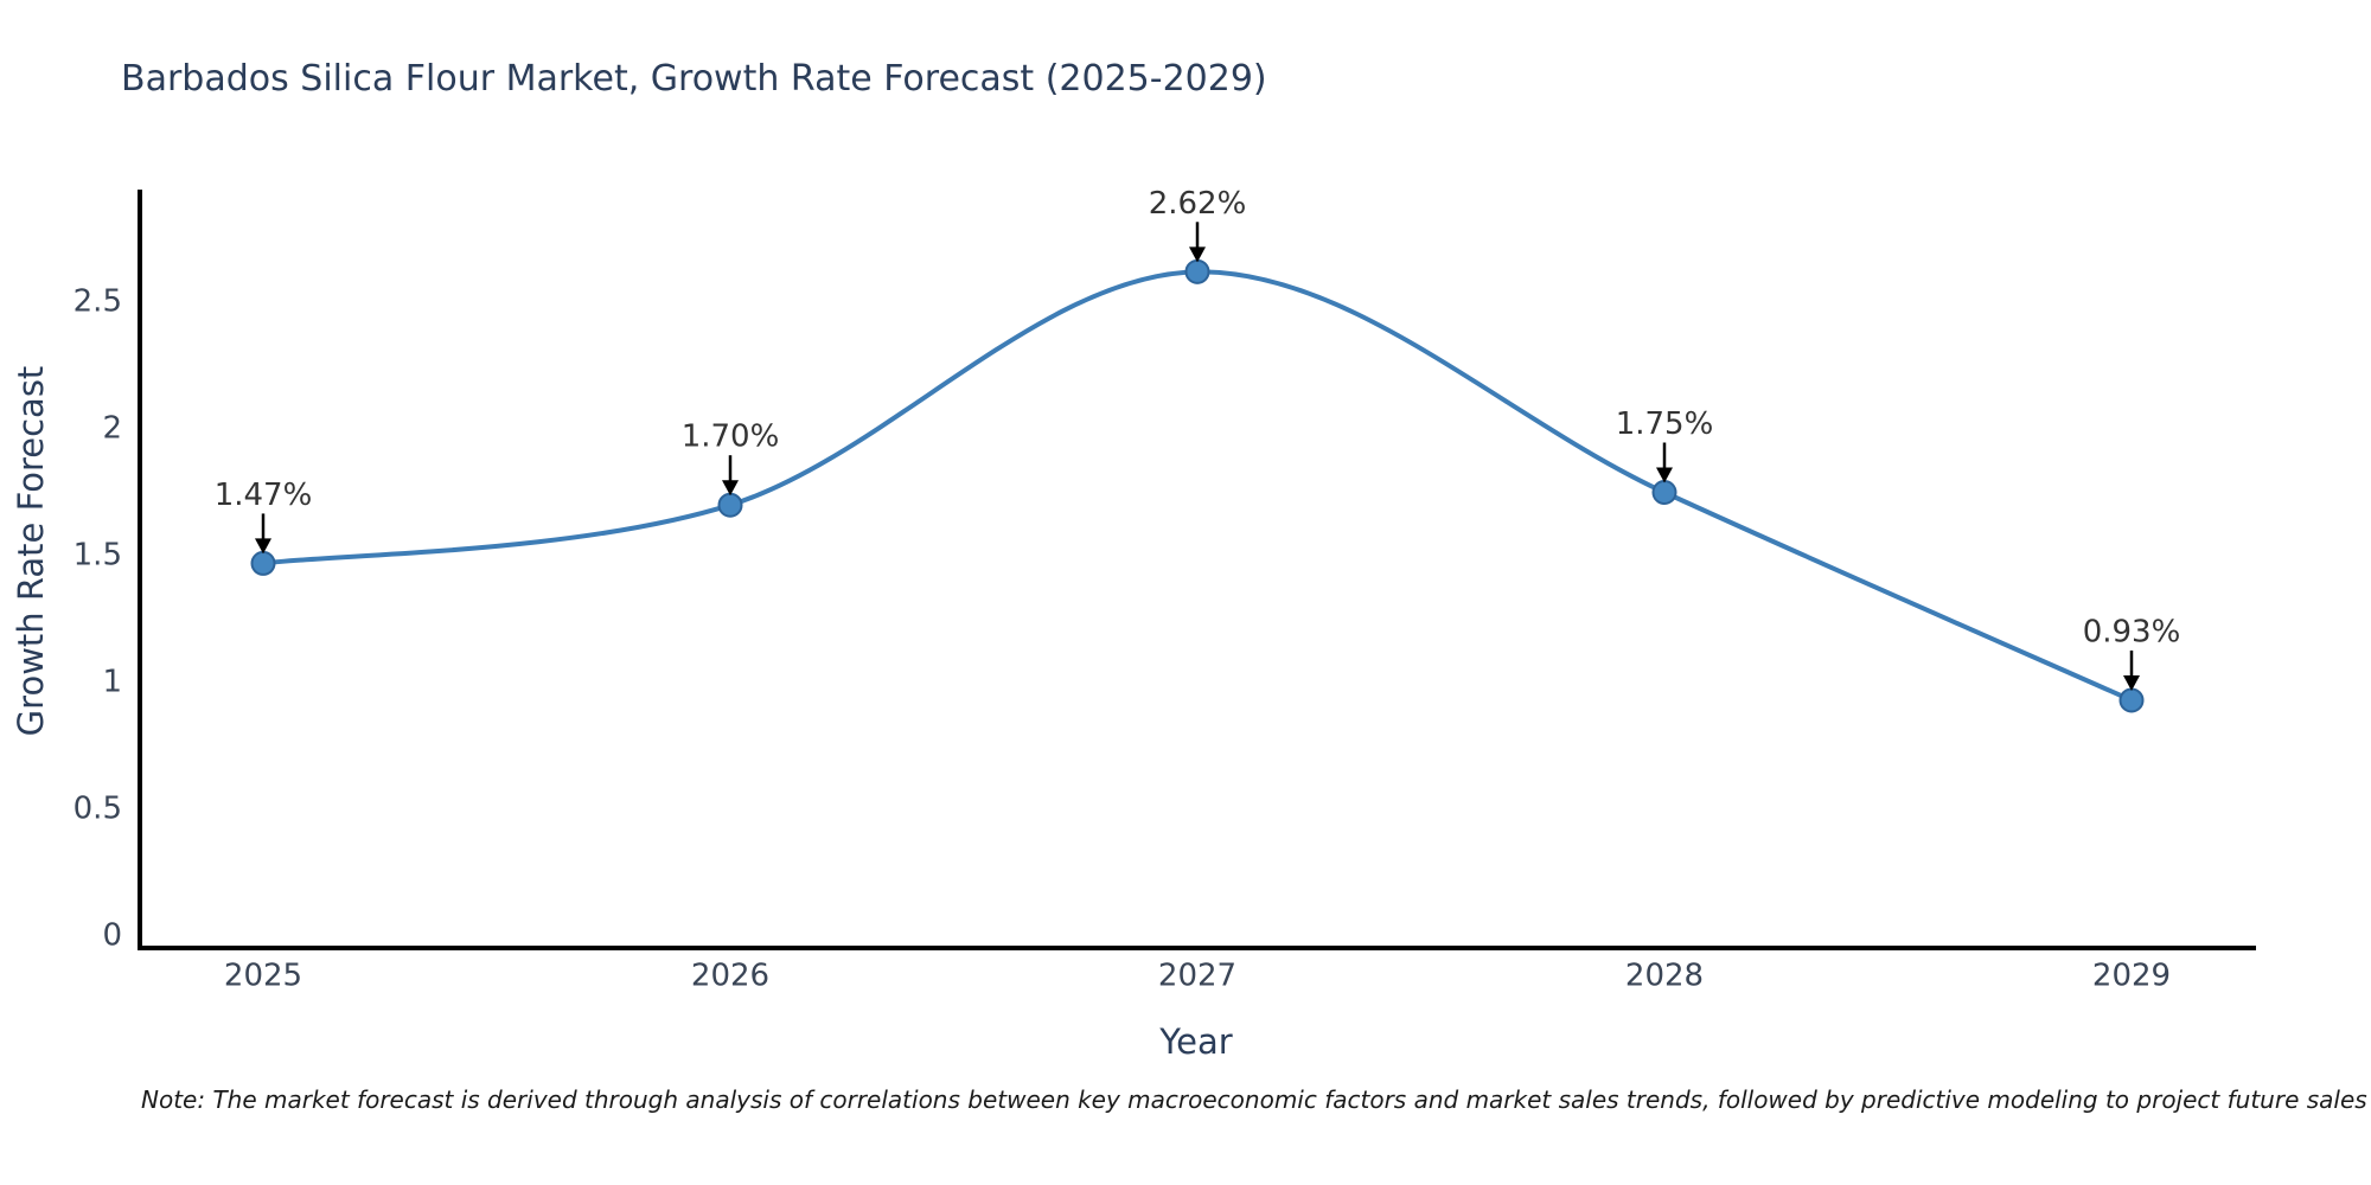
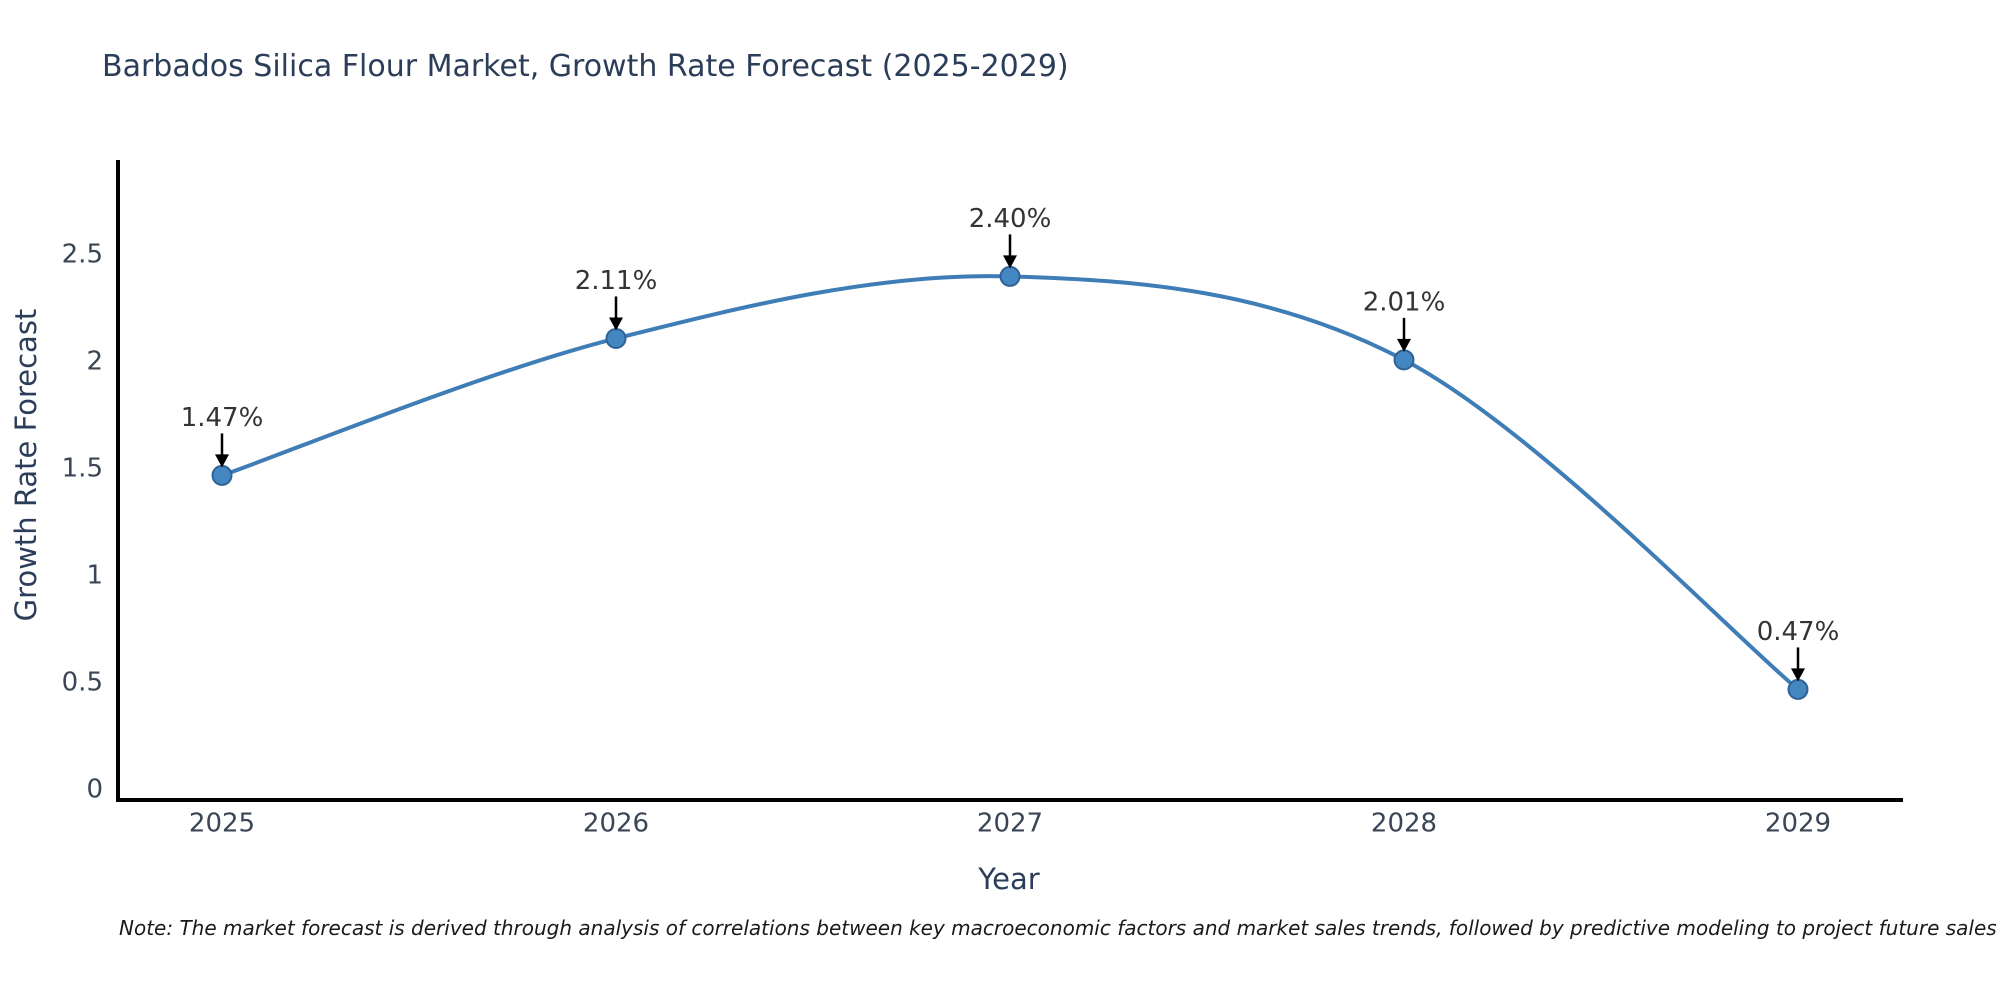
2026: 1.70% -> 2.11%
2027: 2.62% -> 2.40%
2028: 1.75% -> 2.01%
2029: 0.93% -> 0.47%
